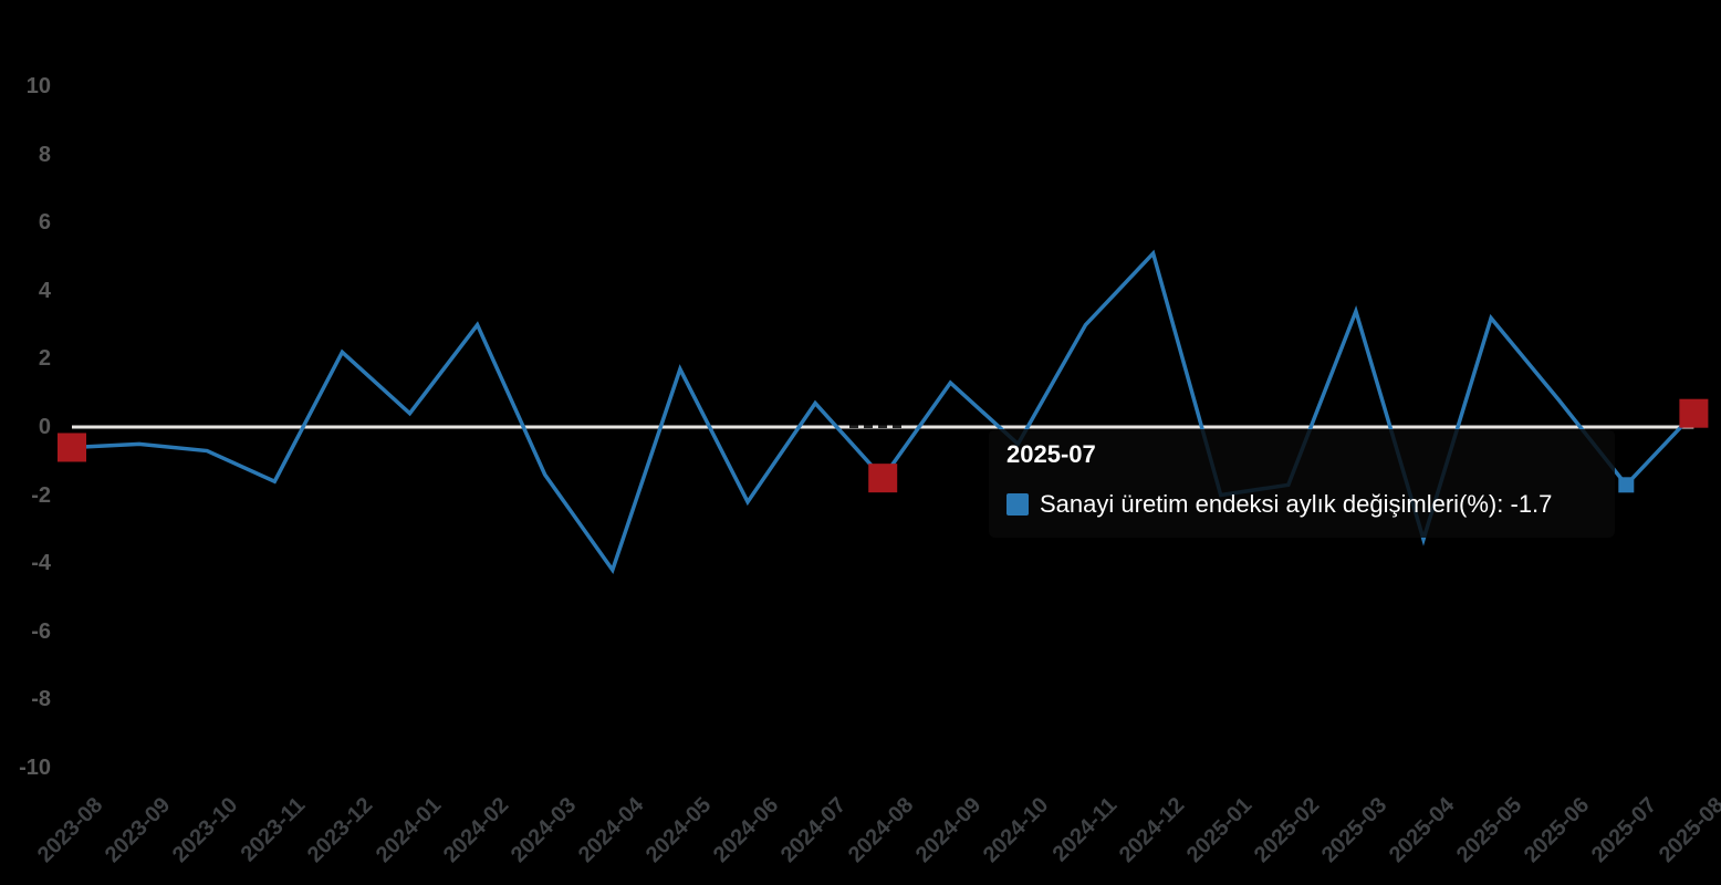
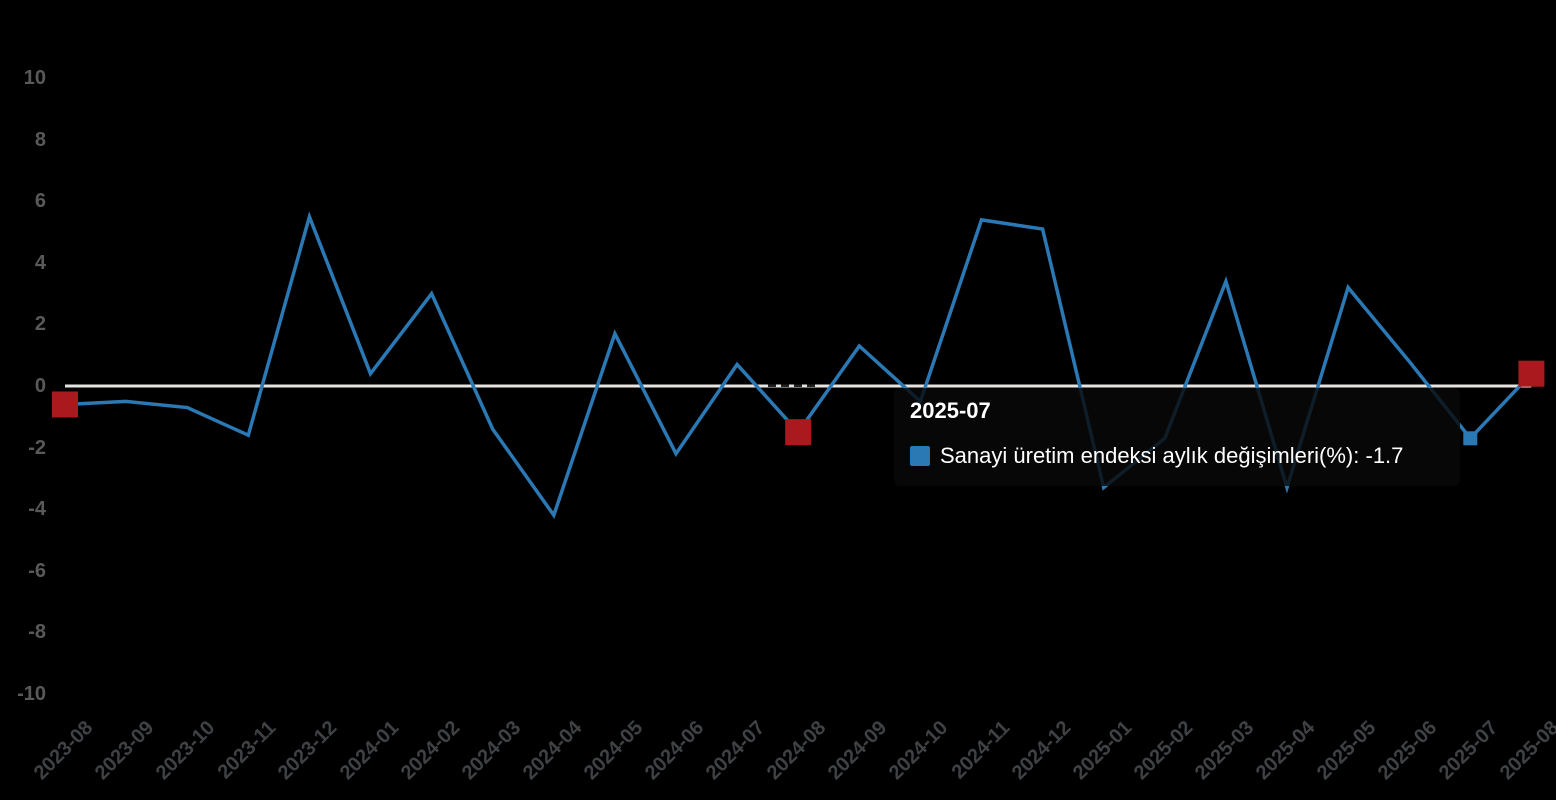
2023-12: 2.2 -> 5.5
2024-11: 3.0 -> 5.4
2025-01: -2.0 -> -3.3
